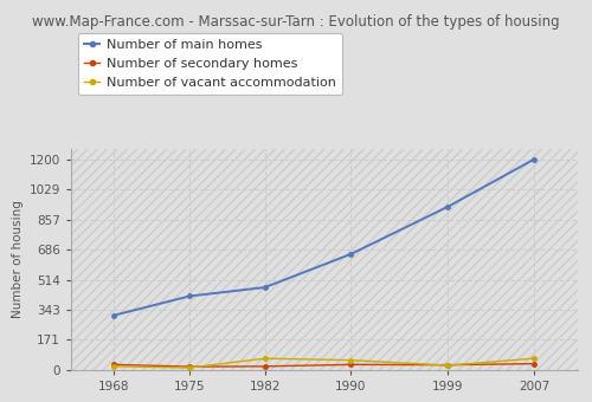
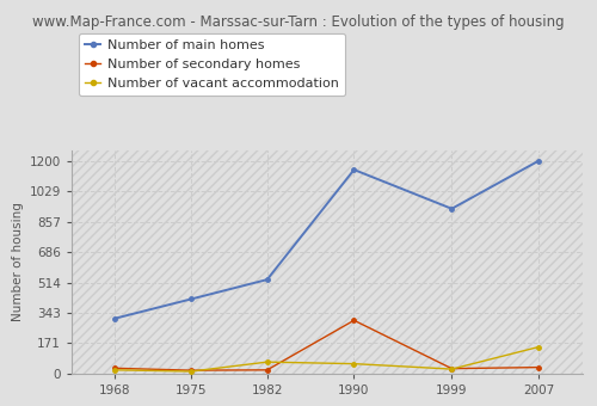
Number of main homes/1982: 470 -> 530
Number of main homes/1990: 660 -> 1150
Number of secondary homes/1990: 30 -> 300
Number of vacant accommodation/2007: 60 -> 150
